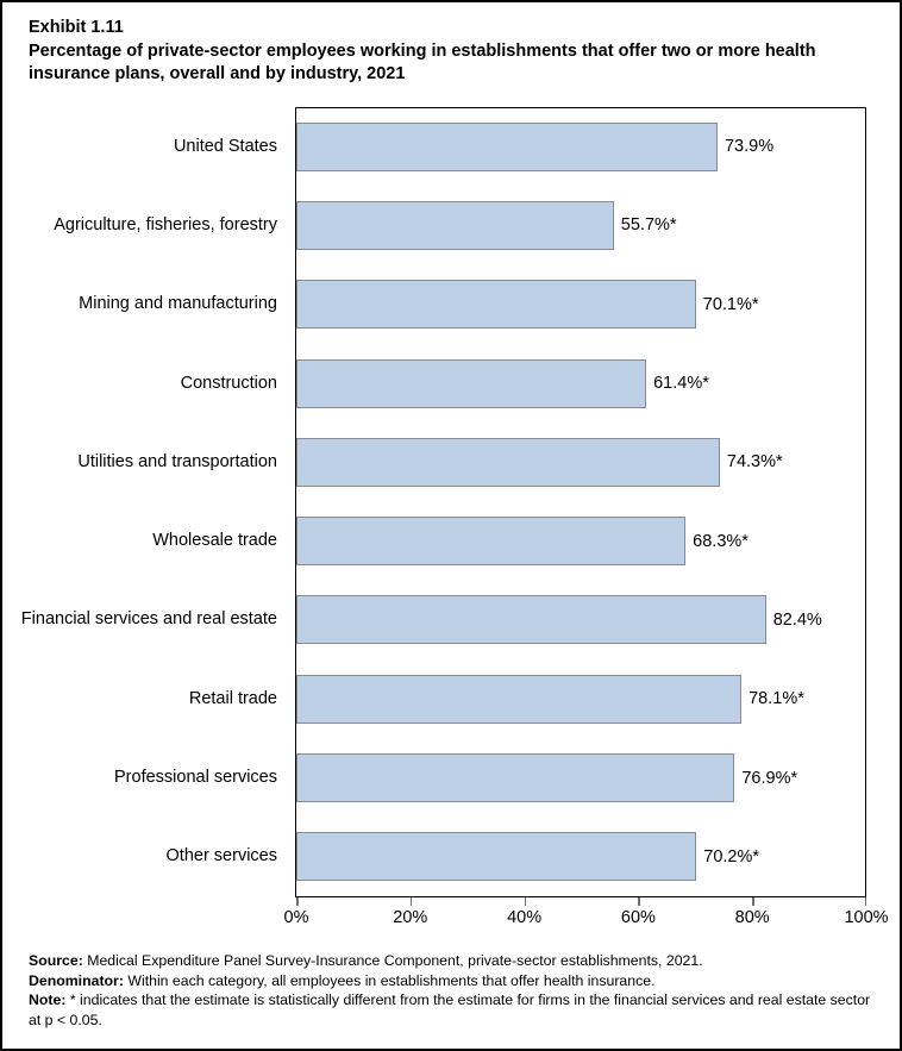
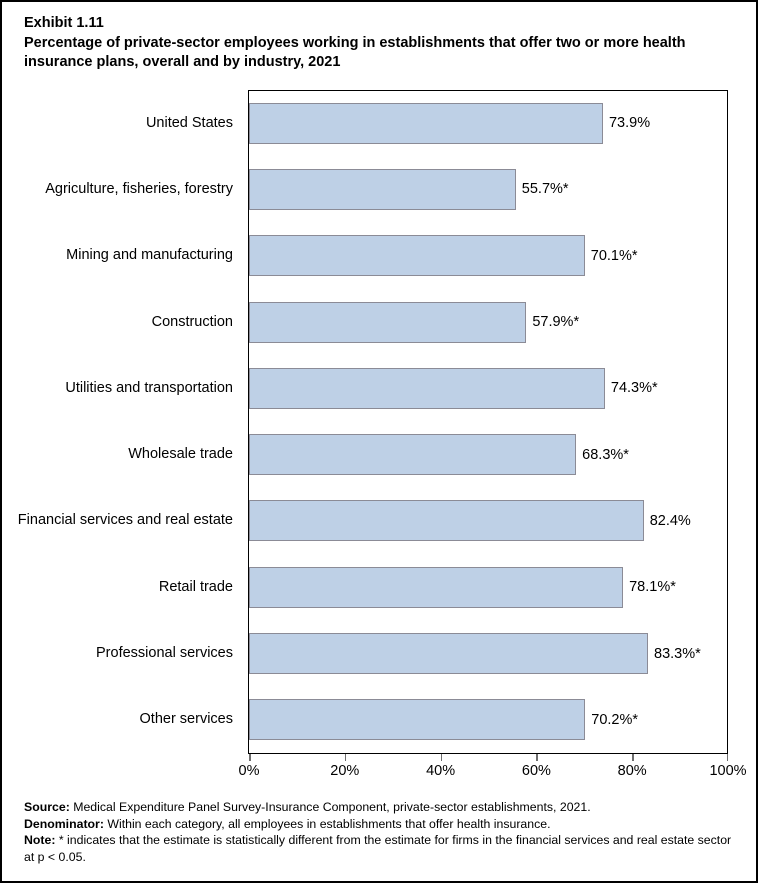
Construction: 61.4 -> 57.9
Professional services: 76.9 -> 83.3
